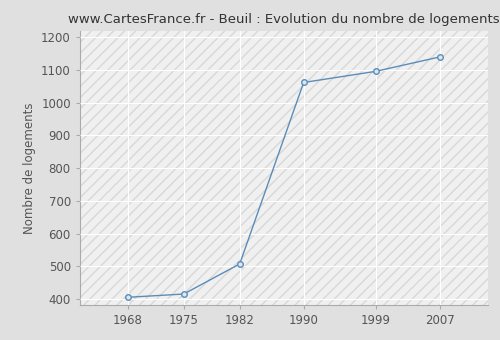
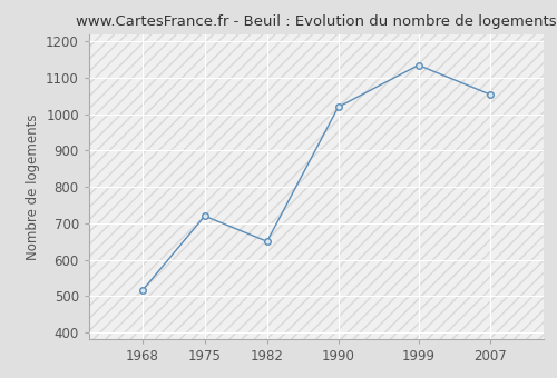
1968: 405 -> 515
1975: 415 -> 720
1982: 507 -> 650
1990: 1062 -> 1020
1999: 1096 -> 1135
2007: 1140 -> 1055
